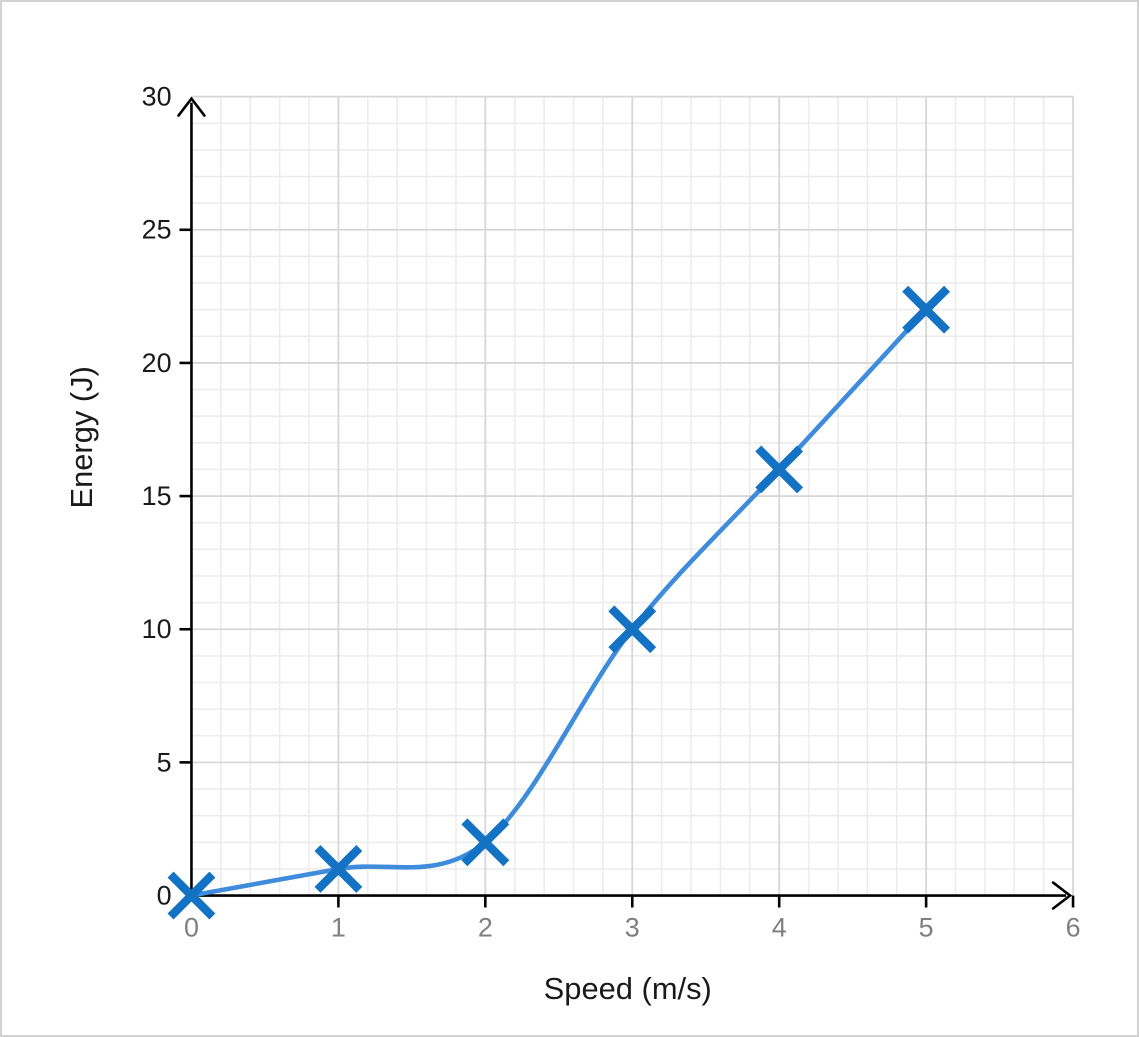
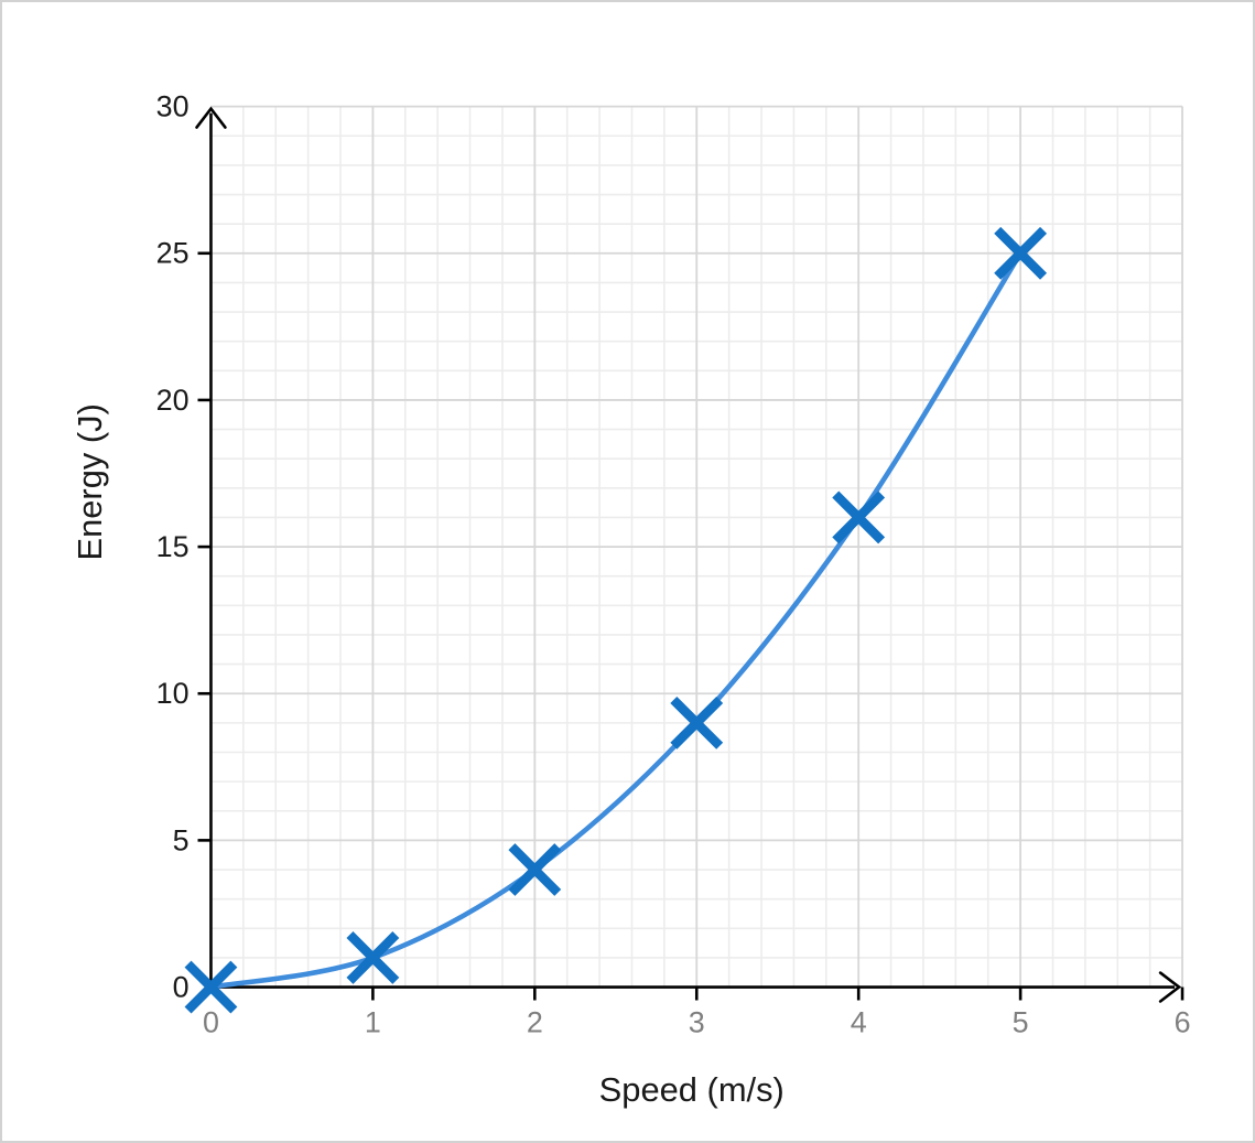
2: 2 -> 4
3: 10 -> 9
5: 22 -> 25
